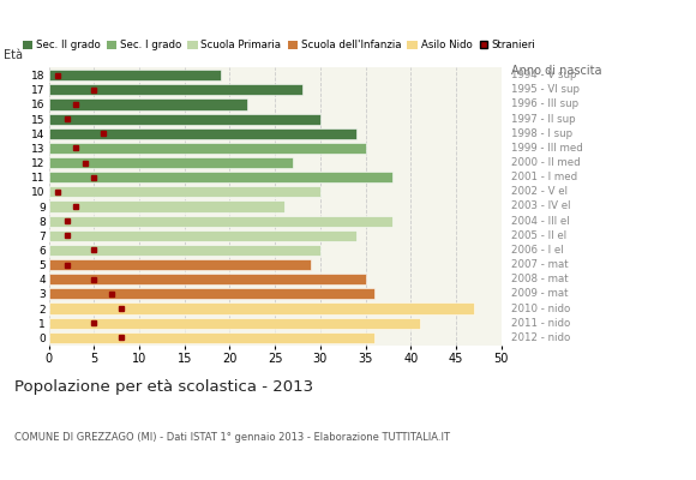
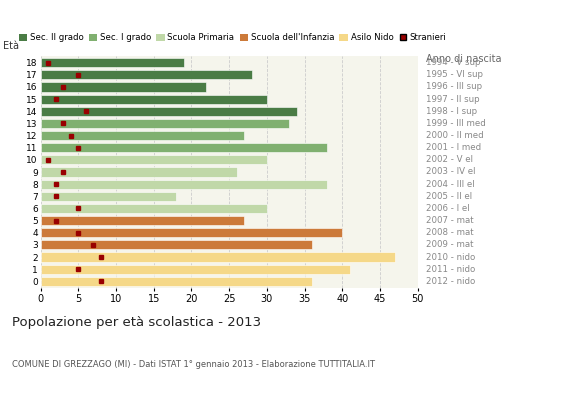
13: 35 -> 33
7: 34 -> 18
5: 29 -> 27
4: 35 -> 40
